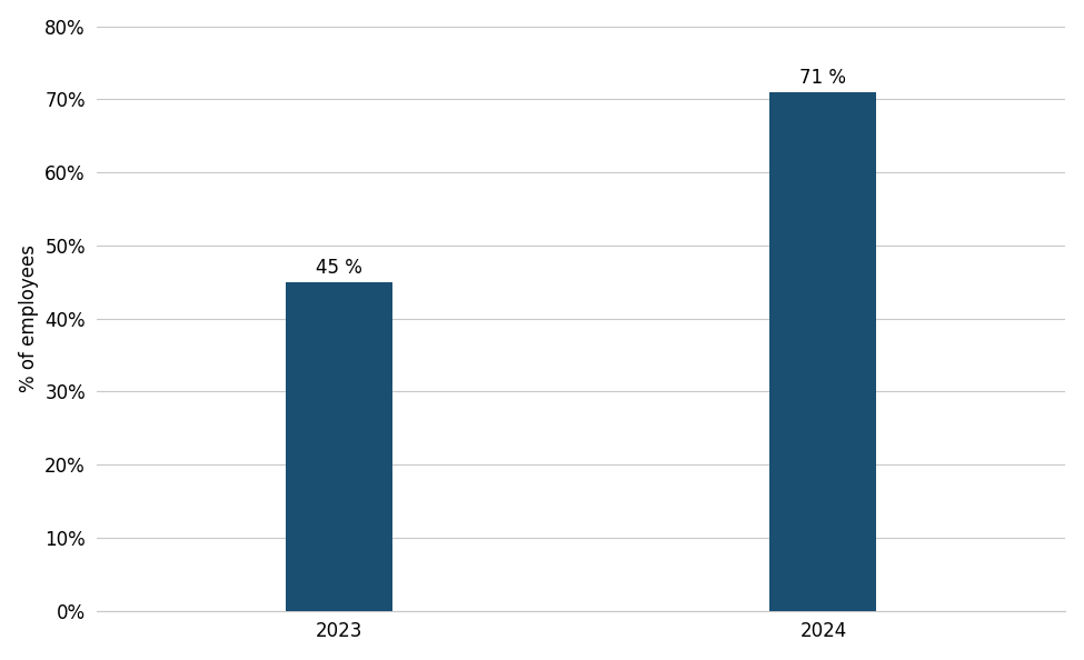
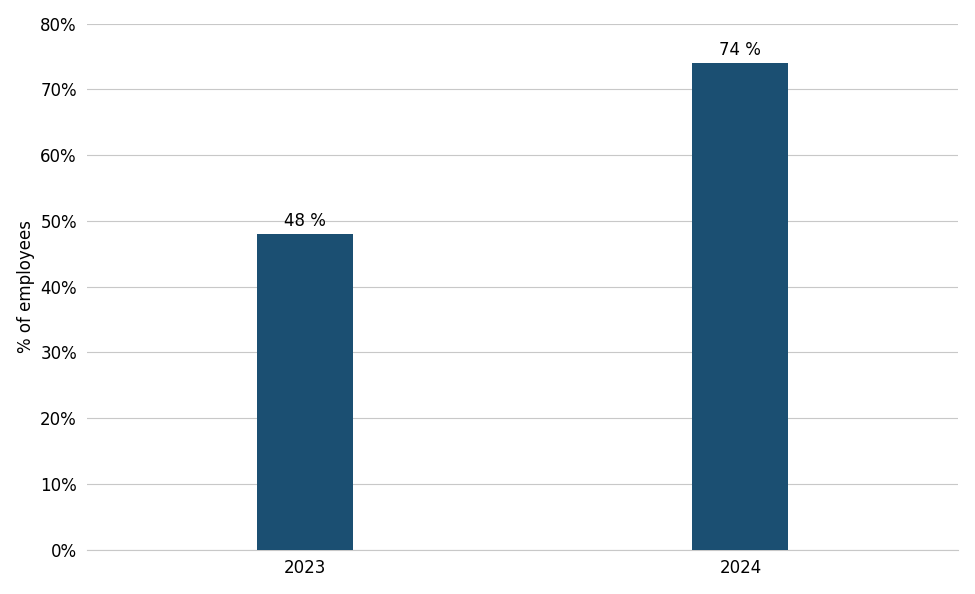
2023: 45 -> 48
2024: 71 -> 74
